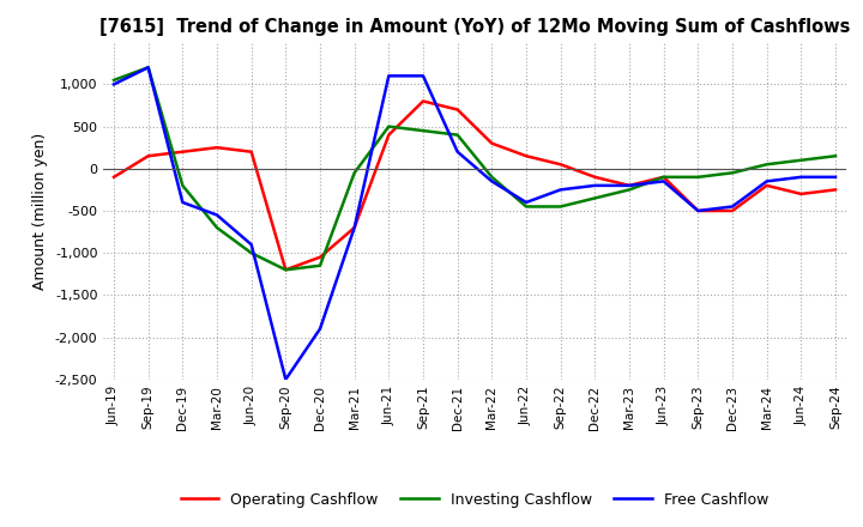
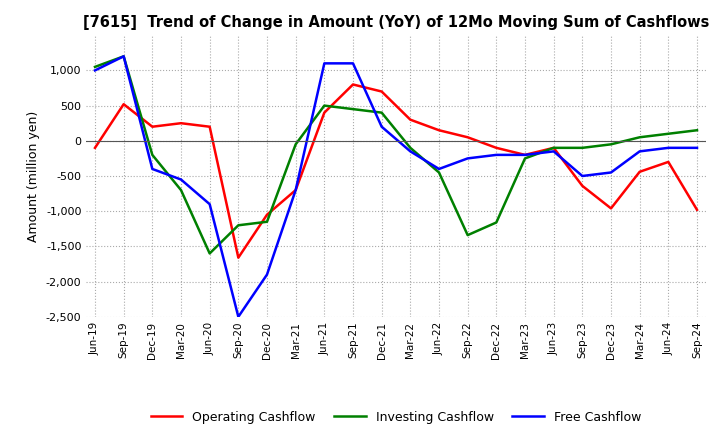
Operating Cashflow/Sep-19: 150 -> 520
Investing Cashflow/Jun-20: -1,000 -> -1,600
Operating Cashflow/Sep-20: -1,200 -> -1,660
Investing Cashflow/Sep-22: -450 -> -1,340
Investing Cashflow/Dec-22: -350 -> -1,160
Operating Cashflow/Sep-23: -500 -> -640
Operating Cashflow/Dec-23: -500 -> -960
Operating Cashflow/Mar-24: -200 -> -440
Operating Cashflow/Sep-24: -250 -> -980
